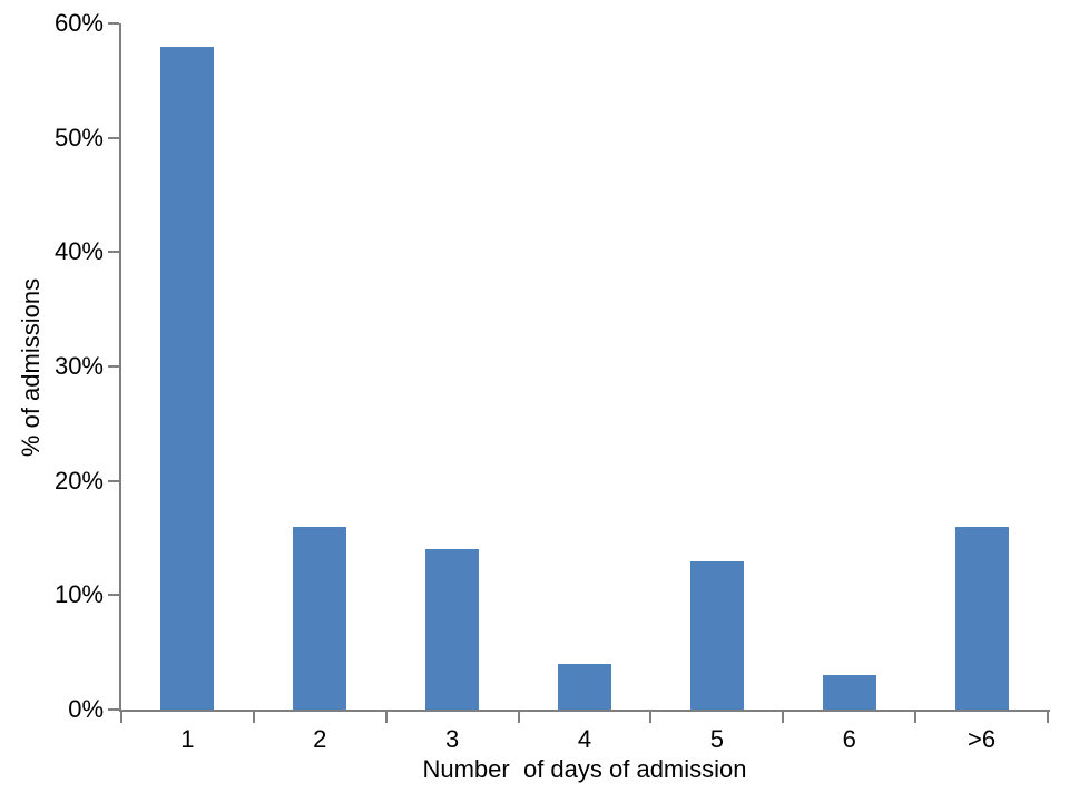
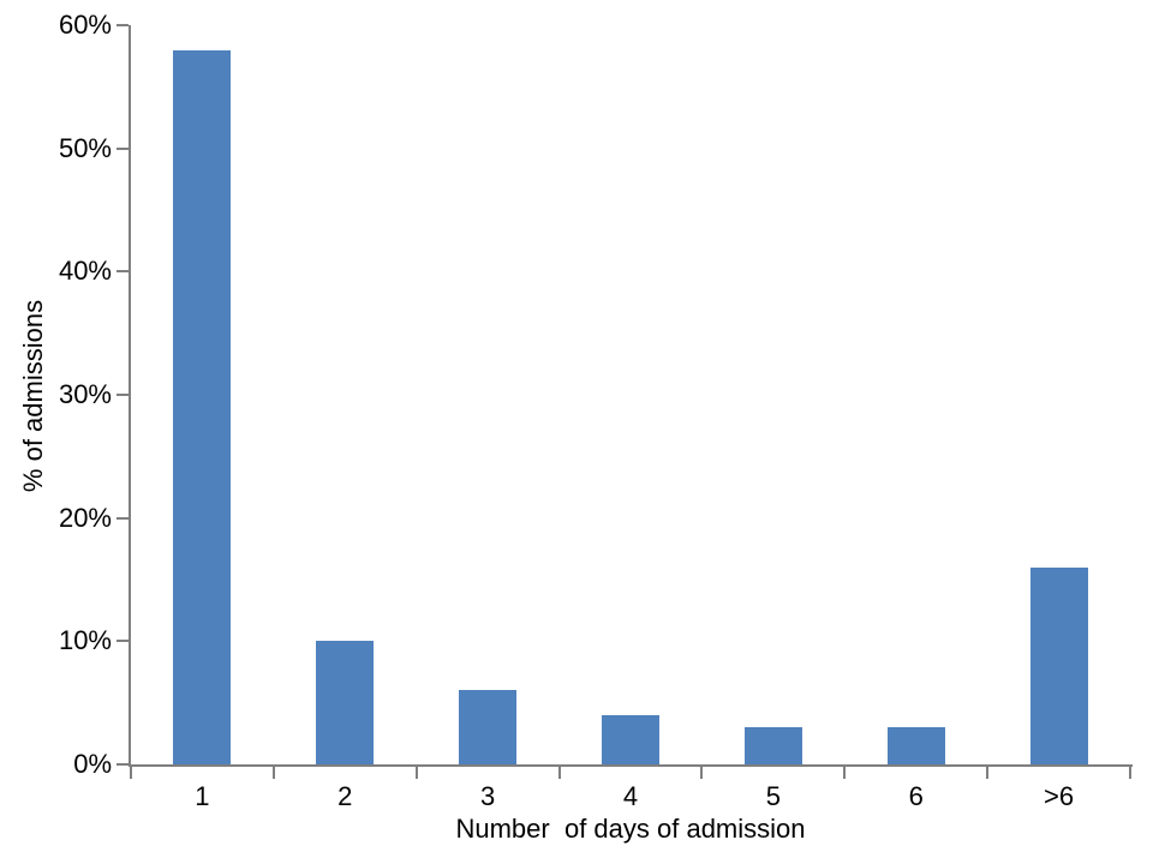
2: 16% -> 10%
3: 14% -> 6%
5: 13% -> 3%
